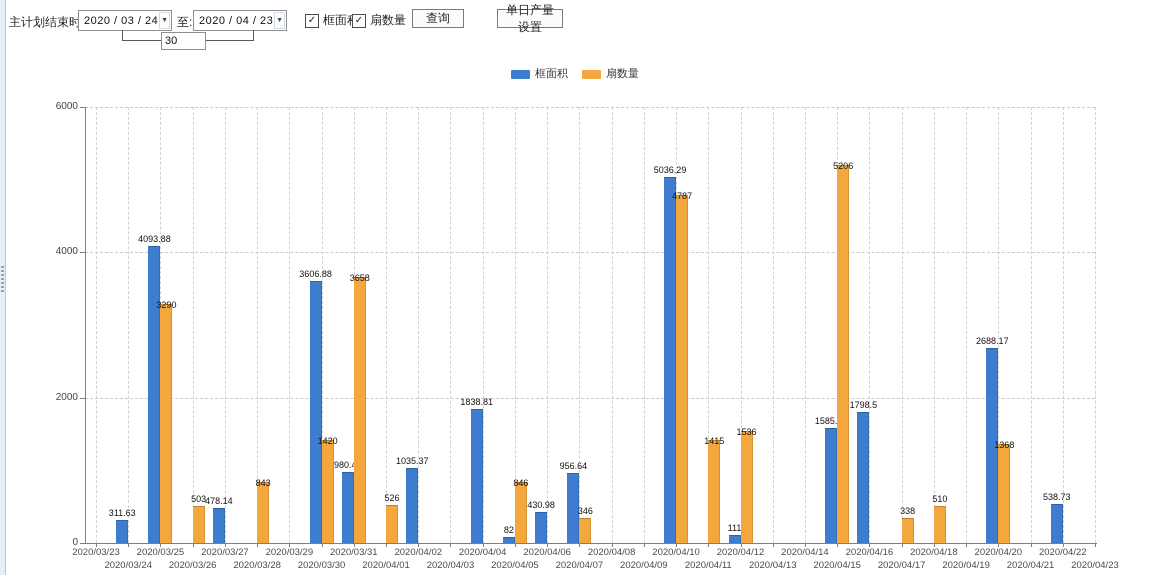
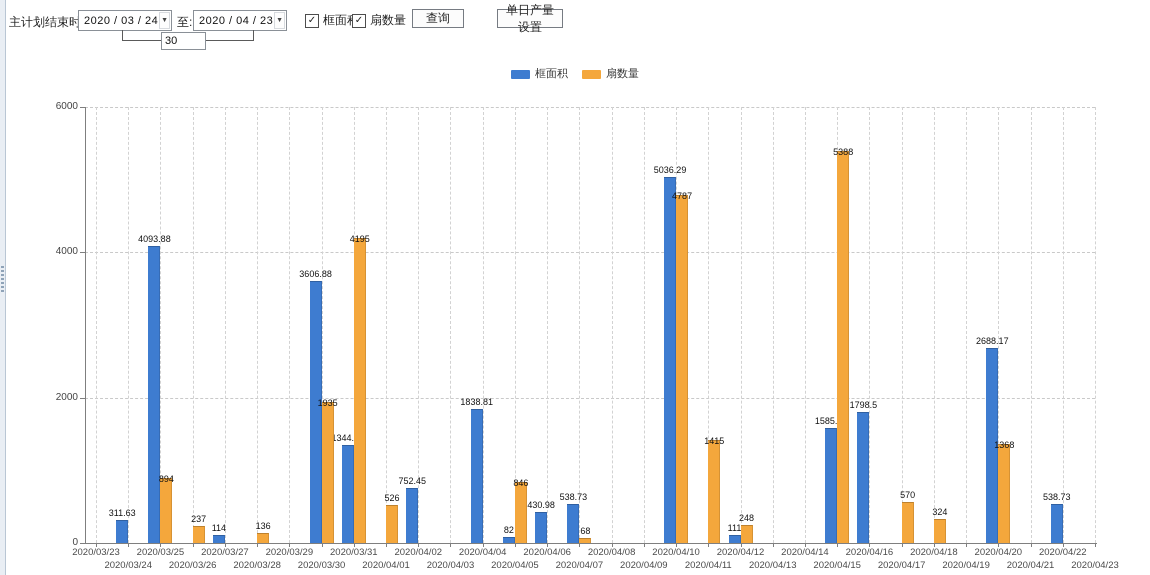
扇数量/2020/03/25: 3290 -> 894
扇数量/2020/03/26: 503 -> 237
框面积/2020/03/27: 478.14 -> 114
扇数量/2020/03/28: 843 -> 136
扇数量/2020/03/30: 1420 -> 1935
框面积/2020/03/31: 980.49 -> 1344.95
扇数量/2020/03/31: 3658 -> 4195
框面积/2020/04/02: 1035.37 -> 752.45
框面积/2020/04/07: 956.64 -> 538.73
扇数量/2020/04/07: 346 -> 68
扇数量/2020/04/12: 1536 -> 248
扇数量/2020/04/15: 5206 -> 5388
扇数量/2020/04/17: 338 -> 570
扇数量/2020/04/18: 510 -> 324
